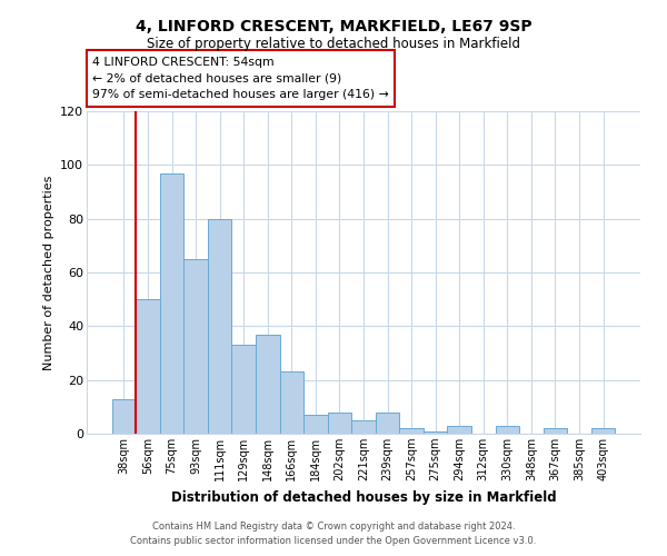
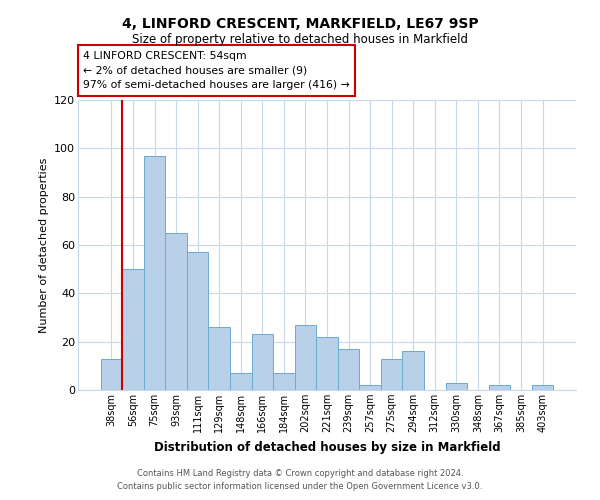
111sqm: 80 -> 57
129sqm: 33 -> 26
148sqm: 37 -> 7
202sqm: 8 -> 27
221sqm: 5 -> 22
239sqm: 8 -> 17
275sqm: 1 -> 13
294sqm: 3 -> 16
